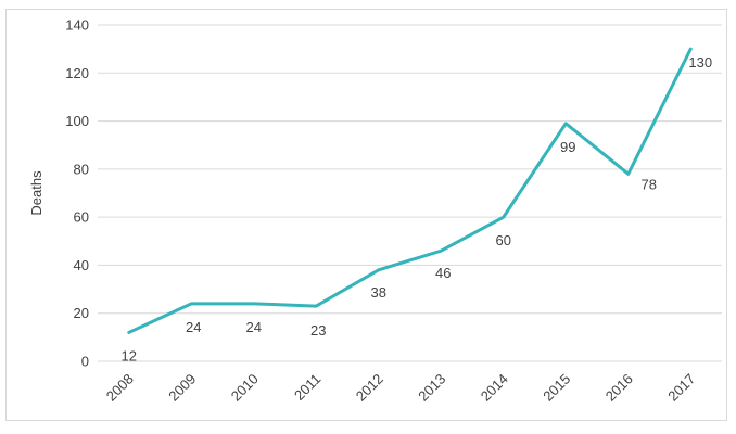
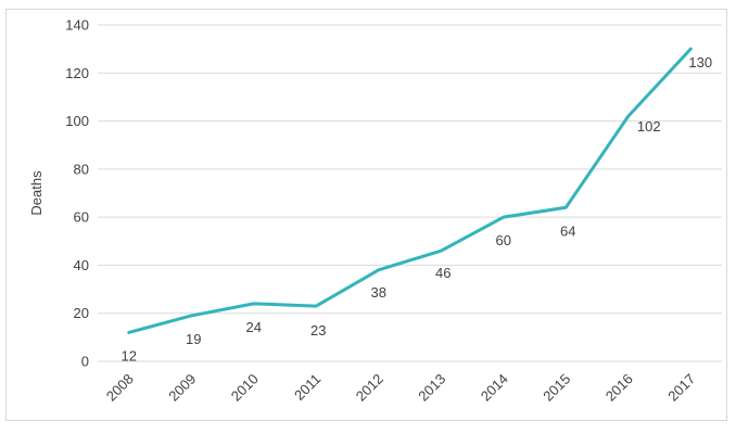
2009: 24 -> 19
2015: 99 -> 64
2016: 78 -> 102
